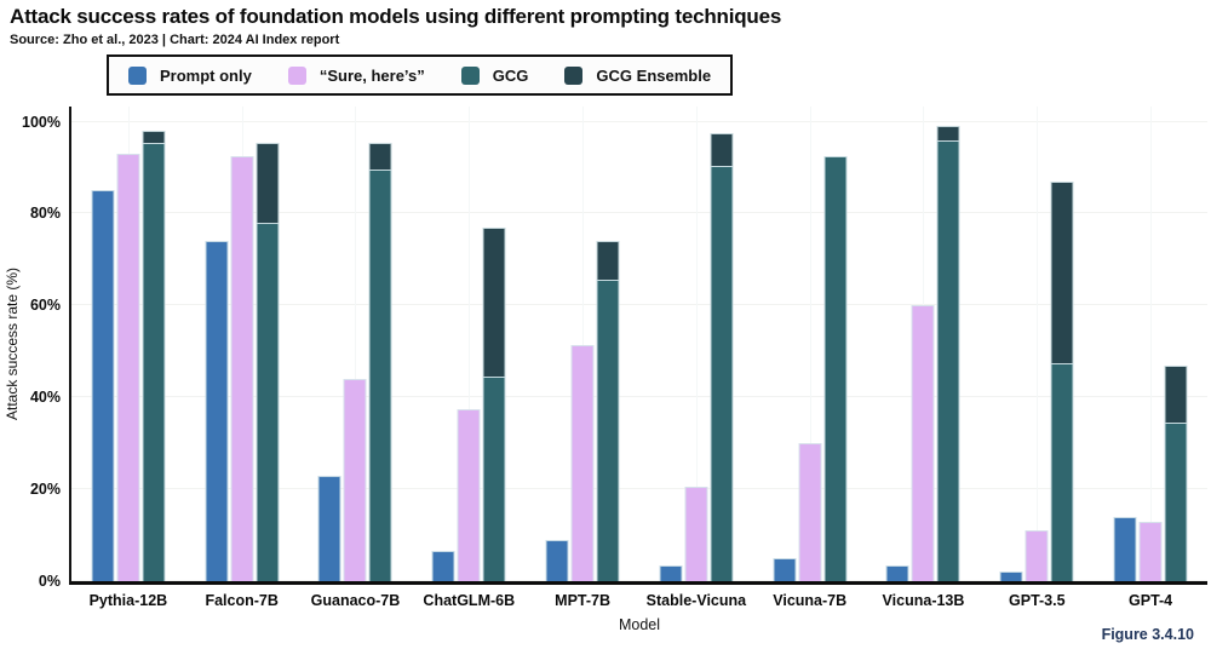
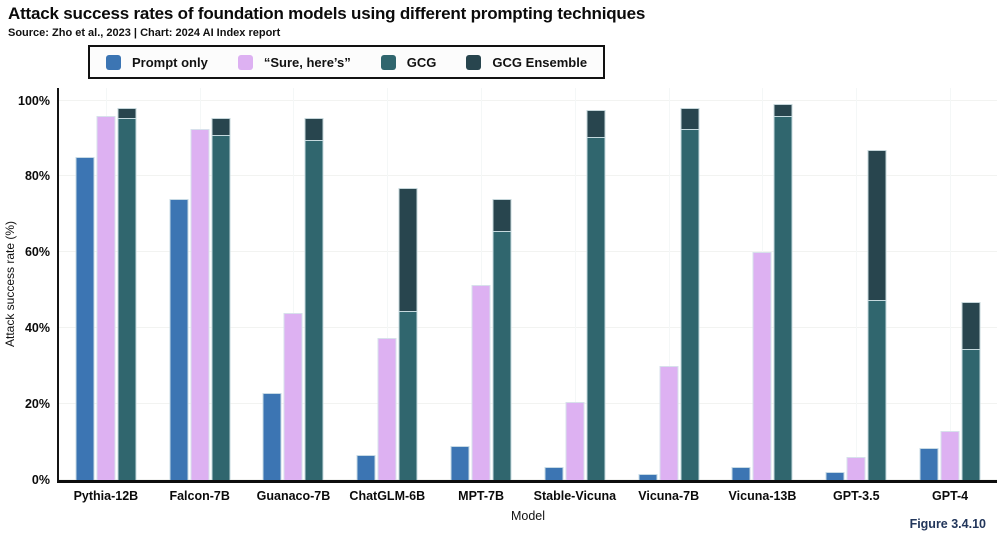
“Sure, here’s”/Pythia-12B: 93% -> 96%
GCG/Falcon-7B: 78% -> 91%
Prompt only/Vicuna-7B: 5% -> 2%
GCG Ensemble/Vicuna-7B: 92% -> 98%
“Sure, here’s”/GPT-3.5: 11% -> 6%
Prompt only/GPT-4: 14% -> 8%
